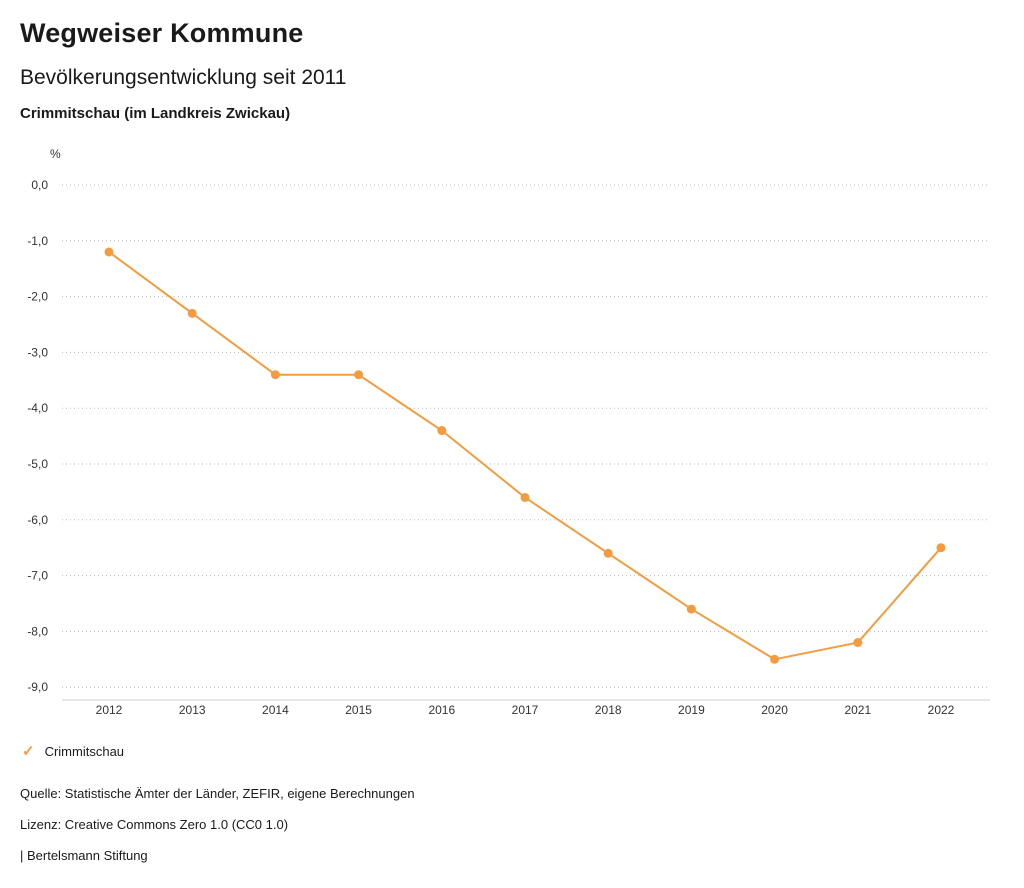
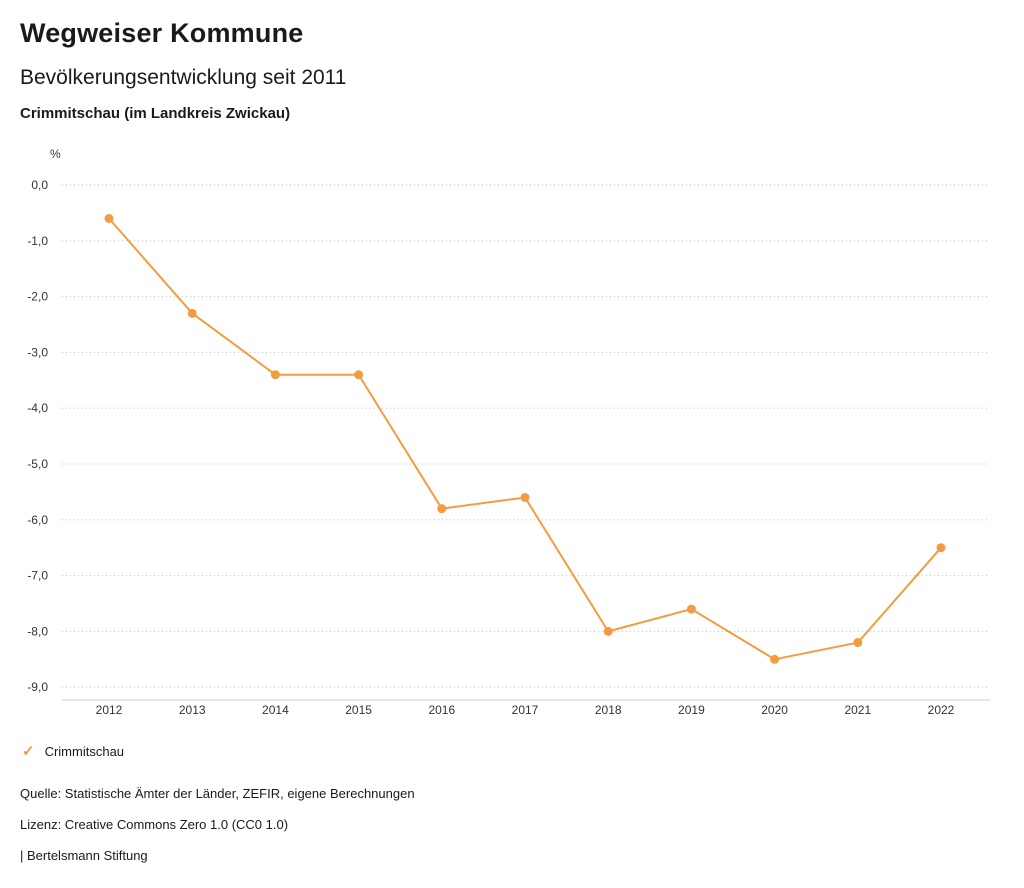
2012: -1,2 -> -0,6
2016: -4,4 -> -5,8
2018: -6,6 -> -8,0
